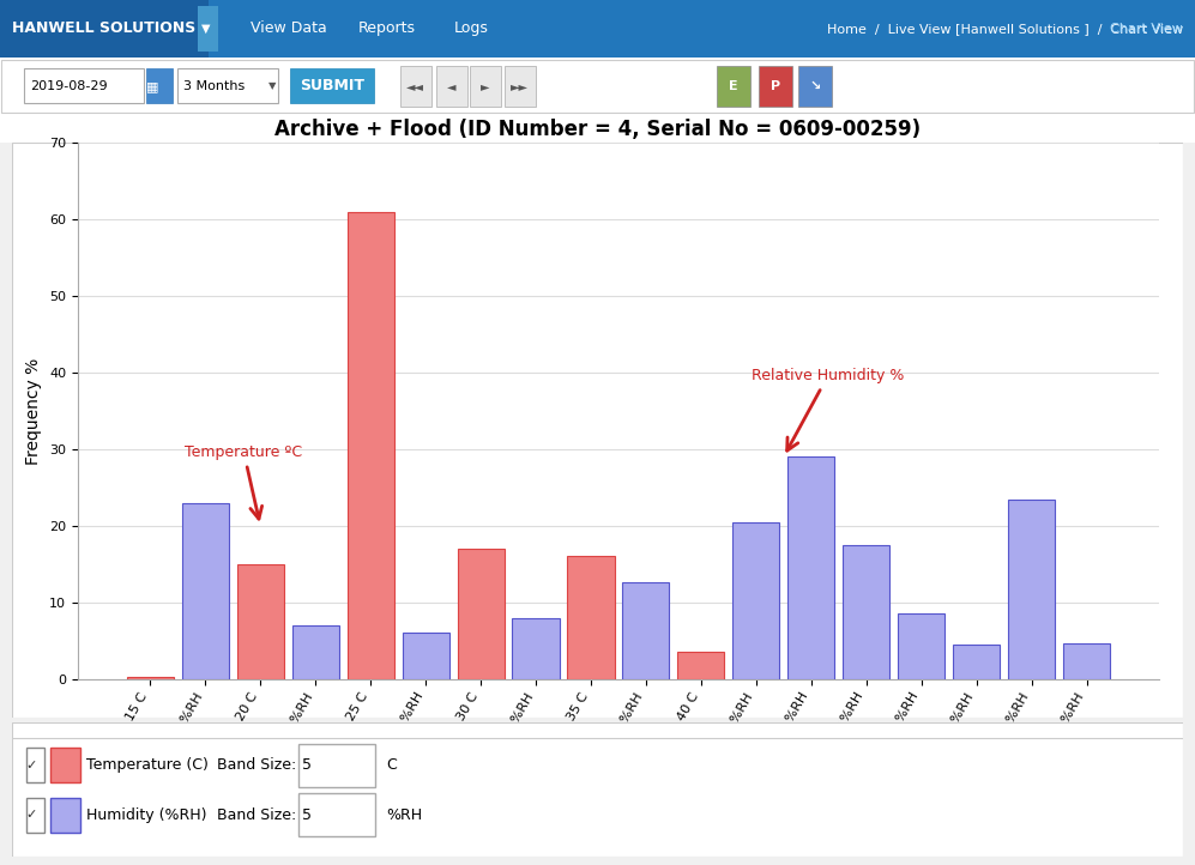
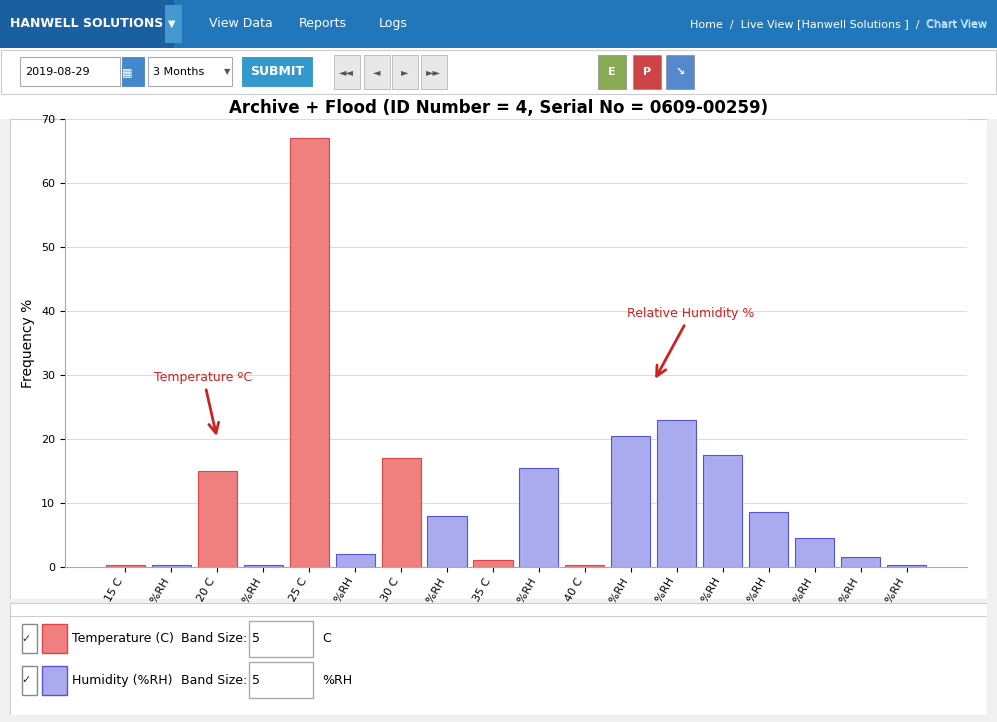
20 - 25 %RH: 23.0 -> 0.3
25 - 30 %RH: 7.0 -> 0.3
20 - 25 C: 61.0 -> 67.0
30 - 35 %RH: 6.0 -> 2.0
30 - 35 C: 16.0 -> 1.0
40 - 45 %RH: 12.6 -> 15.5
35 - 40 C: 3.6 -> 0.3
50 - 55 %RH: 29.0 -> 23.0
70 - 75 %RH: 23.4 -> 1.5
75 - 80 %RH: 4.6 -> 0.3
